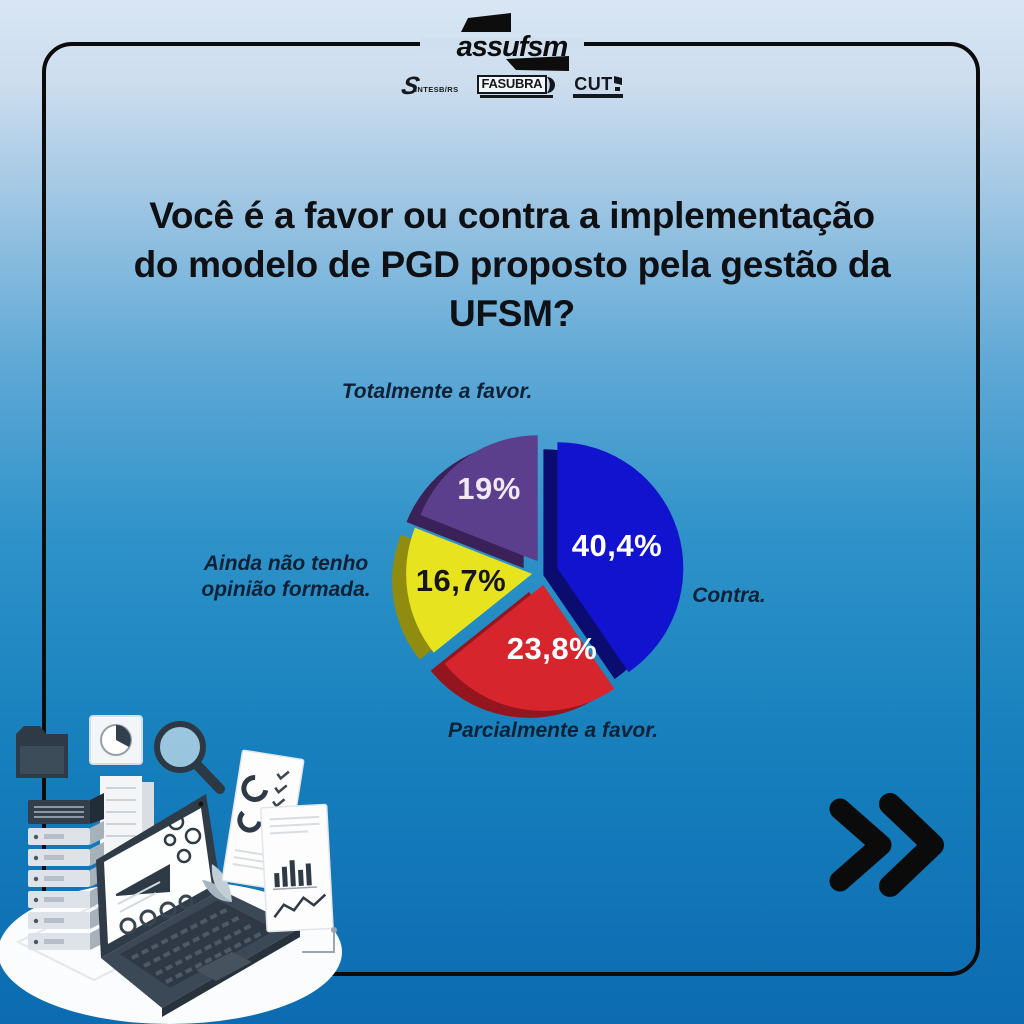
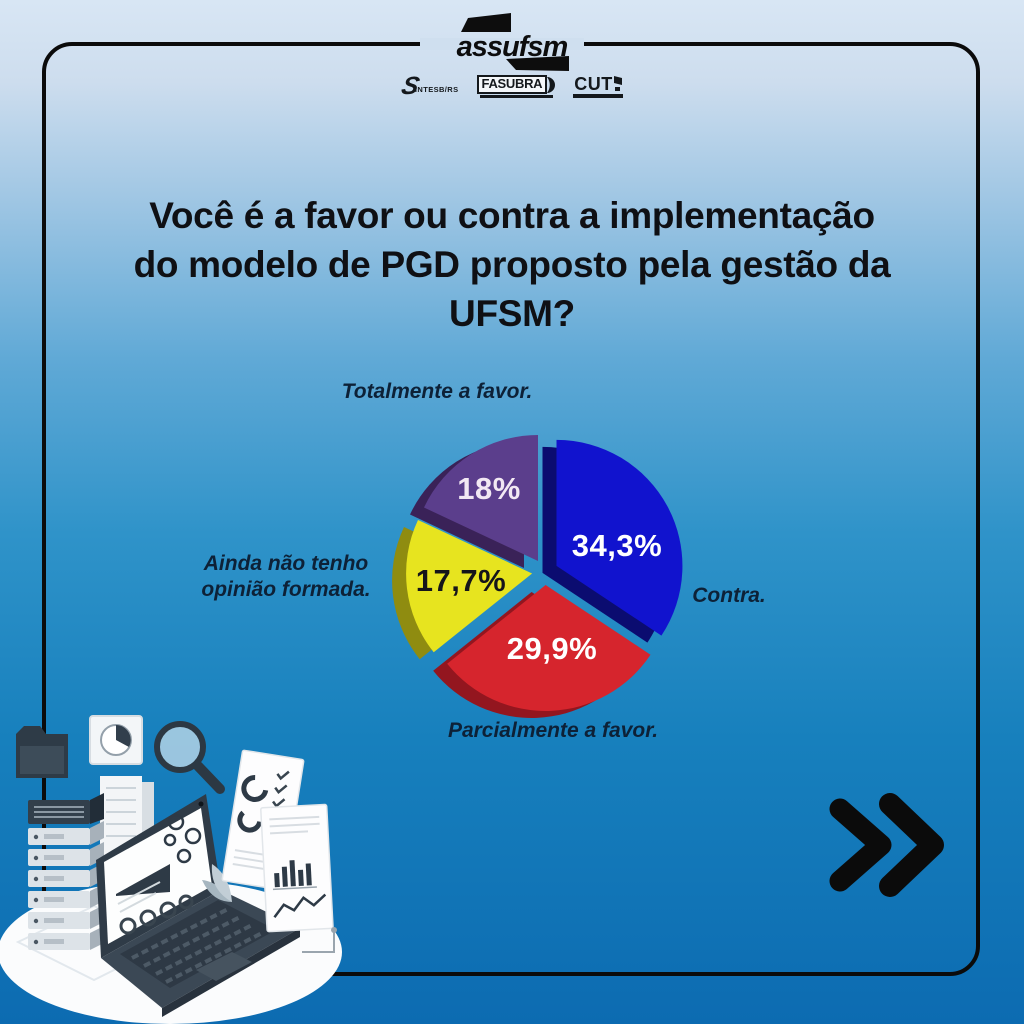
Contra.: 40,4% -> 34,3%
Parcialmente a favor.: 23,8% -> 29,9%
Ainda não tenho opinião formada.: 16,7% -> 17,7%
Totalmente a favor.: 19% -> 18%
